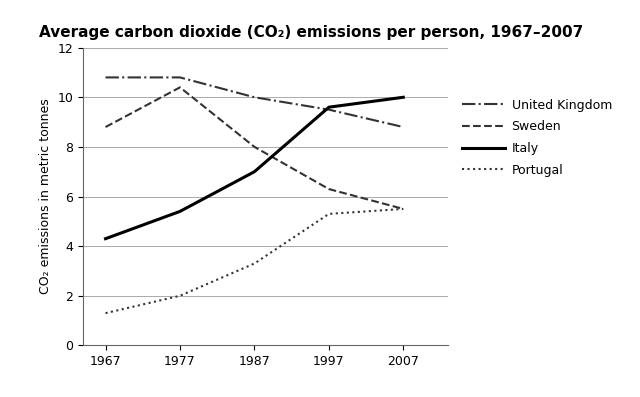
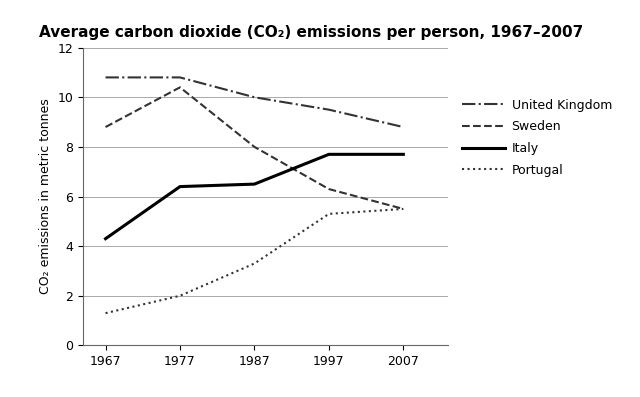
Italy/1977: 5.4 -> 6.4
Italy/1987: 7.0 -> 6.5
Italy/1997: 9.6 -> 7.7
Italy/2007: 10.0 -> 7.7
